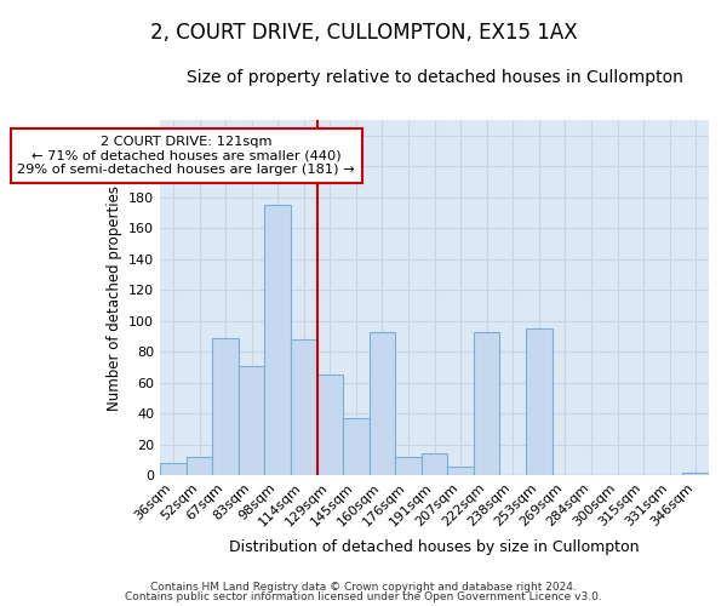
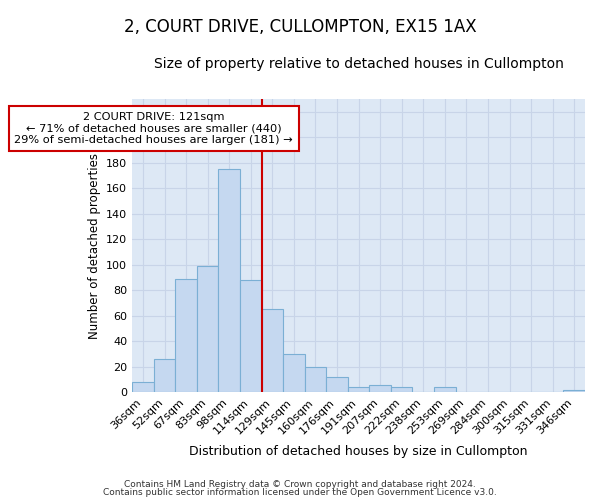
52sqm: 12 -> 26
83sqm: 71 -> 99
145sqm: 37 -> 30
160sqm: 93 -> 20
191sqm: 14 -> 4
222sqm: 93 -> 4
253sqm: 95 -> 4
